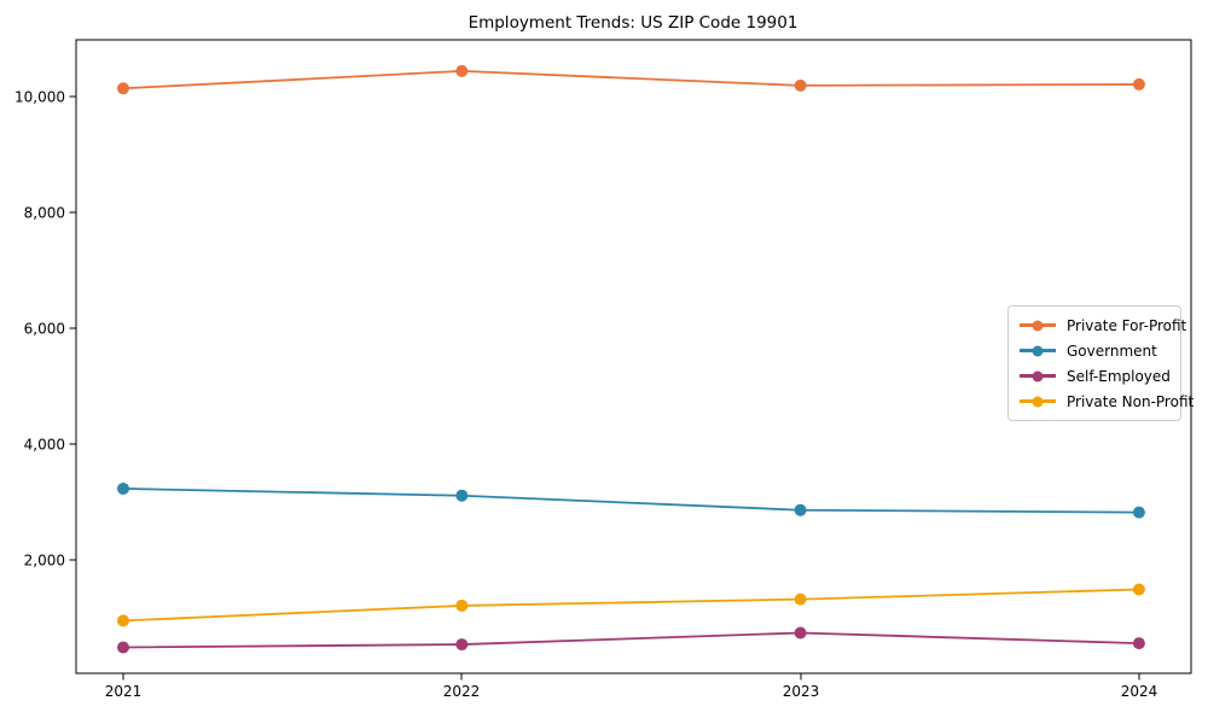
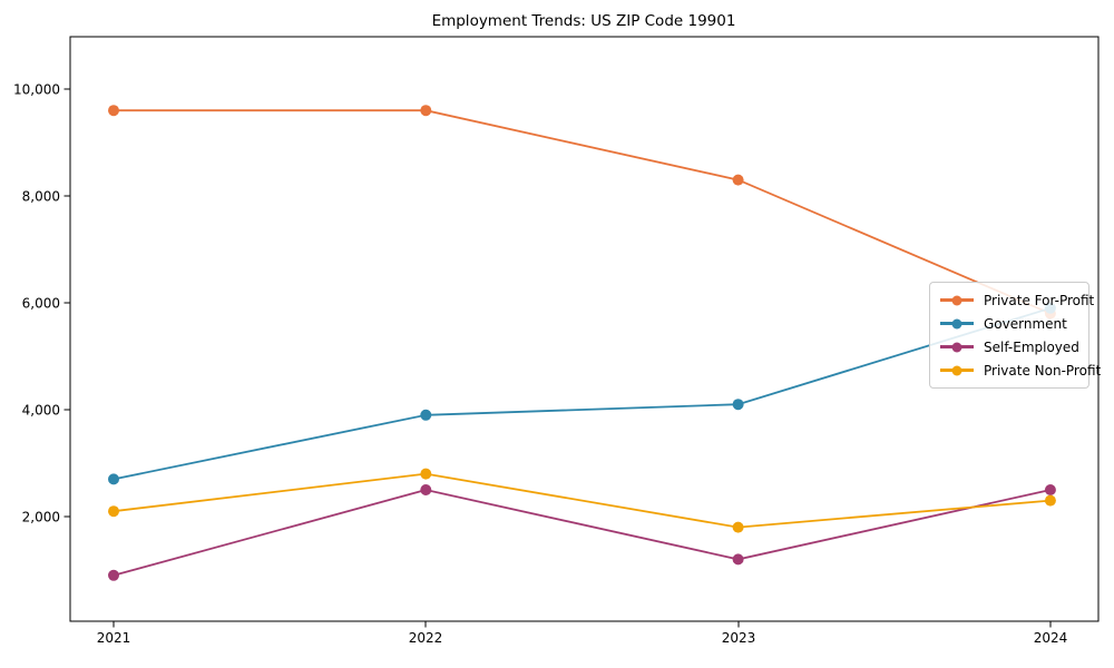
Private For-Profit/2021: 10100 -> 9600
Government/2021: 3200 -> 2700
Self-Employed/2021: 500 -> 900
Private Non-Profit/2021: 1000 -> 2100
Private For-Profit/2022: 10400 -> 9600
Government/2022: 3100 -> 3900
Self-Employed/2022: 500 -> 2500
Private Non-Profit/2022: 1200 -> 2800
Private For-Profit/2023: 10200 -> 8300
Government/2023: 2900 -> 4100
Self-Employed/2023: 700 -> 1200
Private Non-Profit/2023: 1300 -> 1800
Private For-Profit/2024: 10200 -> 5800
Government/2024: 2800 -> 5900
Self-Employed/2024: 600 -> 2500
Private Non-Profit/2024: 1500 -> 2300
